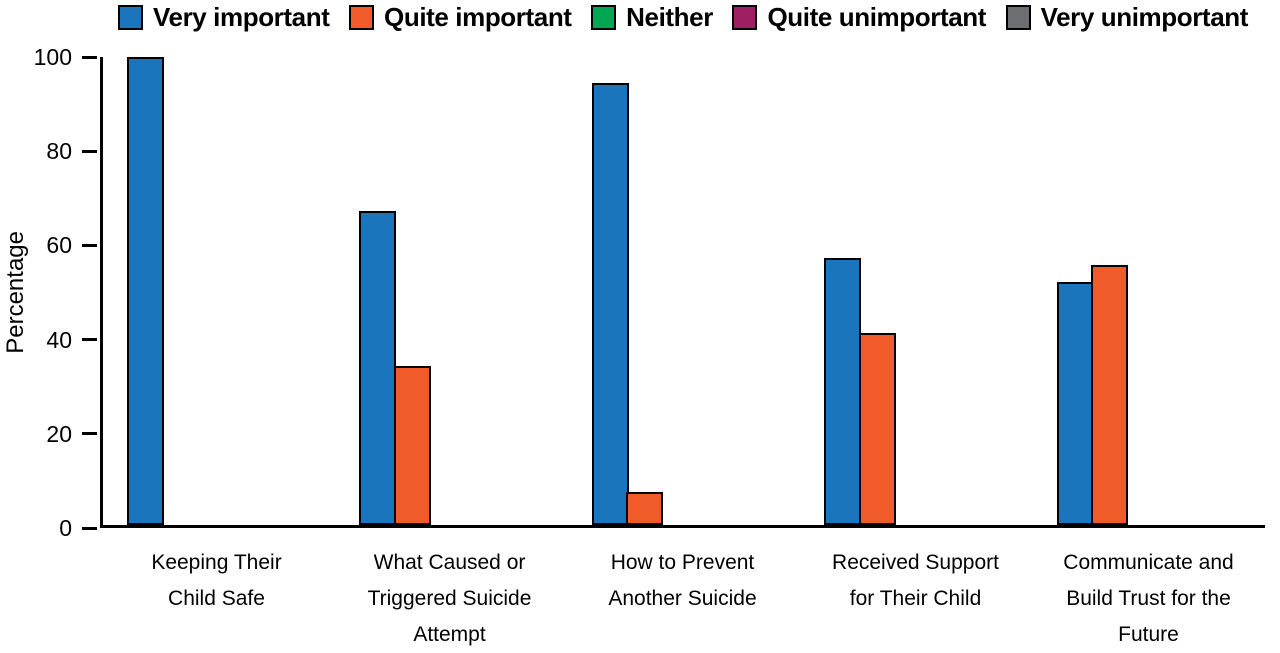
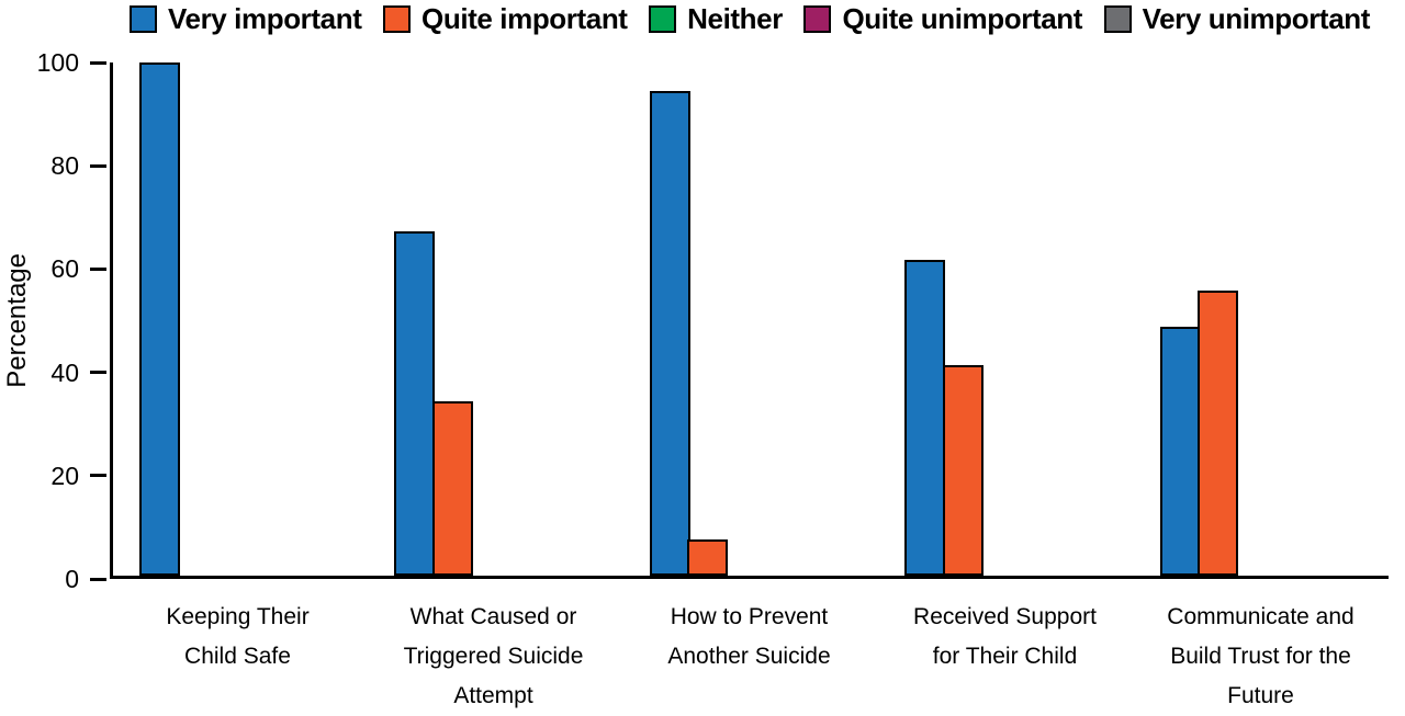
Very important/Received Support for Their Child: 57 -> 62
Very important/Communicate and Build Trust for the Future: 52 -> 48
